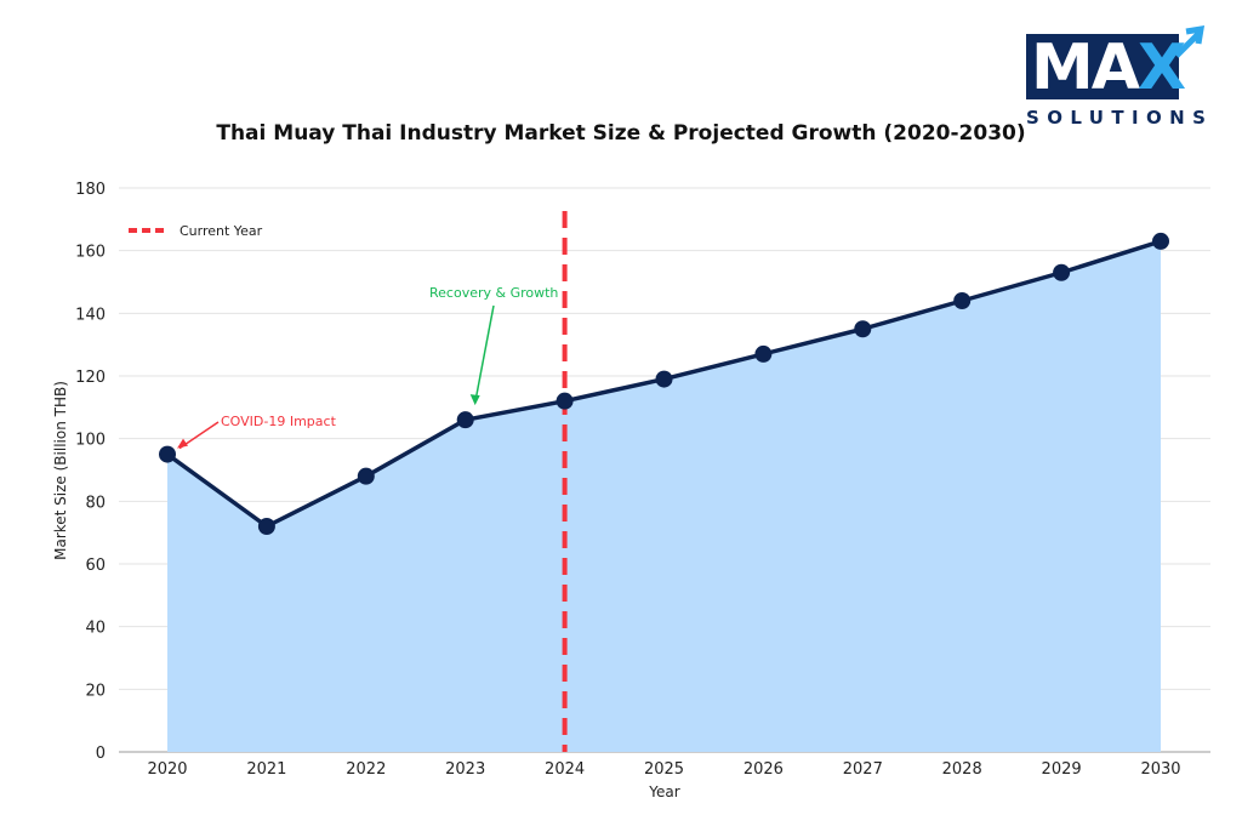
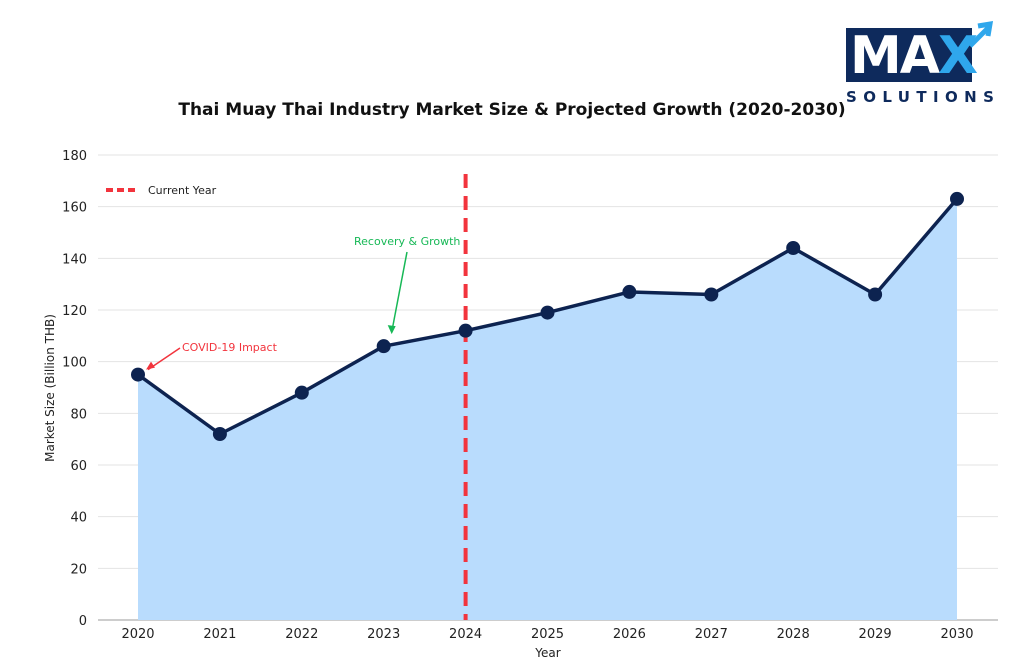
2027: 135 -> 126
2029: 153 -> 126
